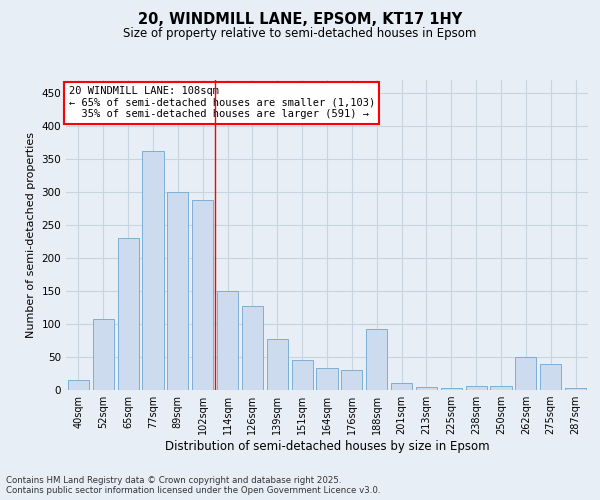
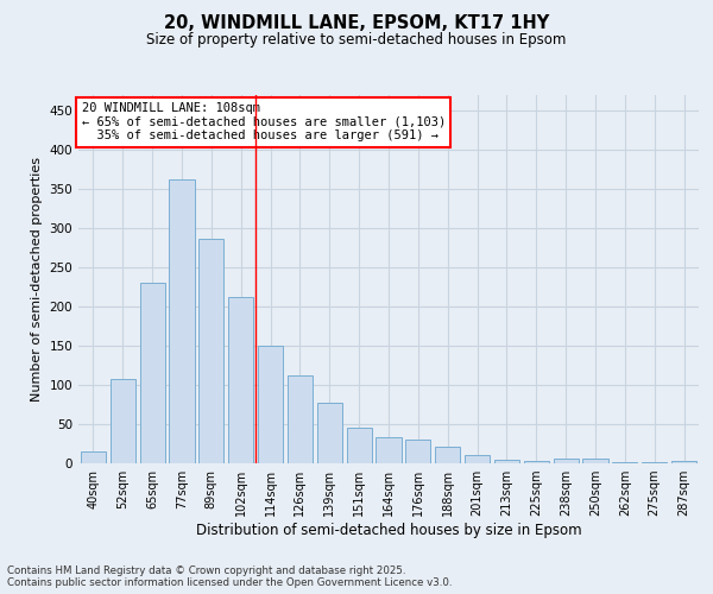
89sqm: 300 -> 286
102sqm: 288 -> 213
126sqm: 128 -> 112
188sqm: 92 -> 21
262sqm: 50 -> 2
275sqm: 40 -> 1
